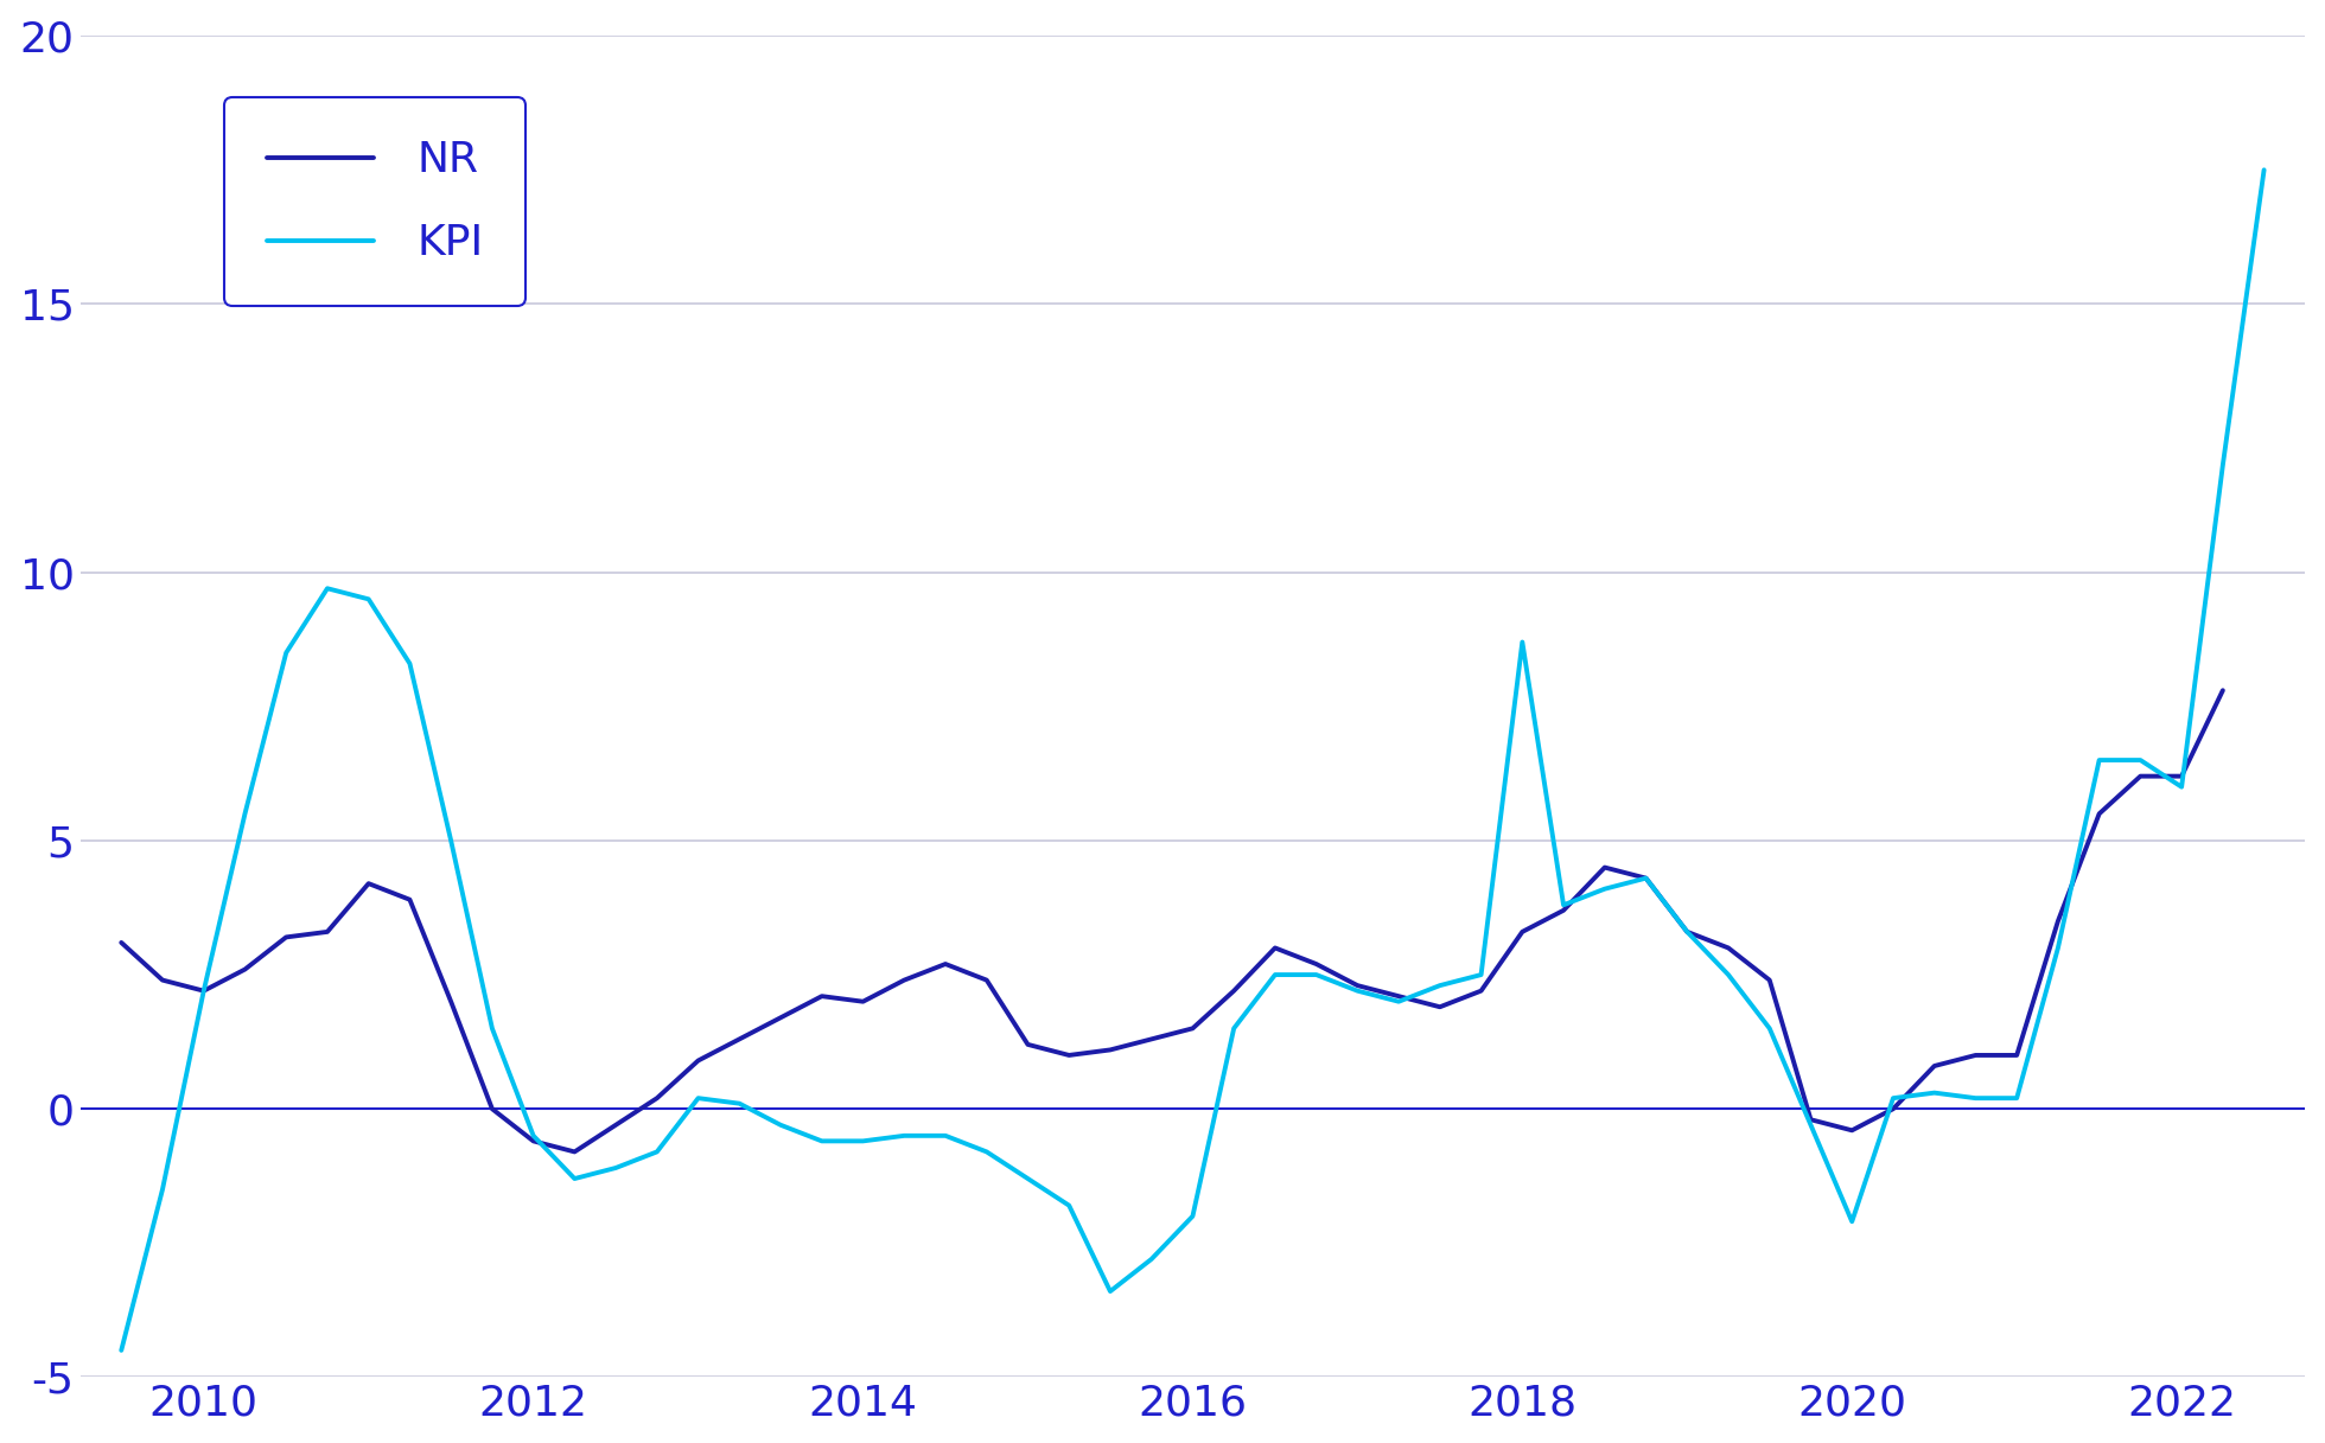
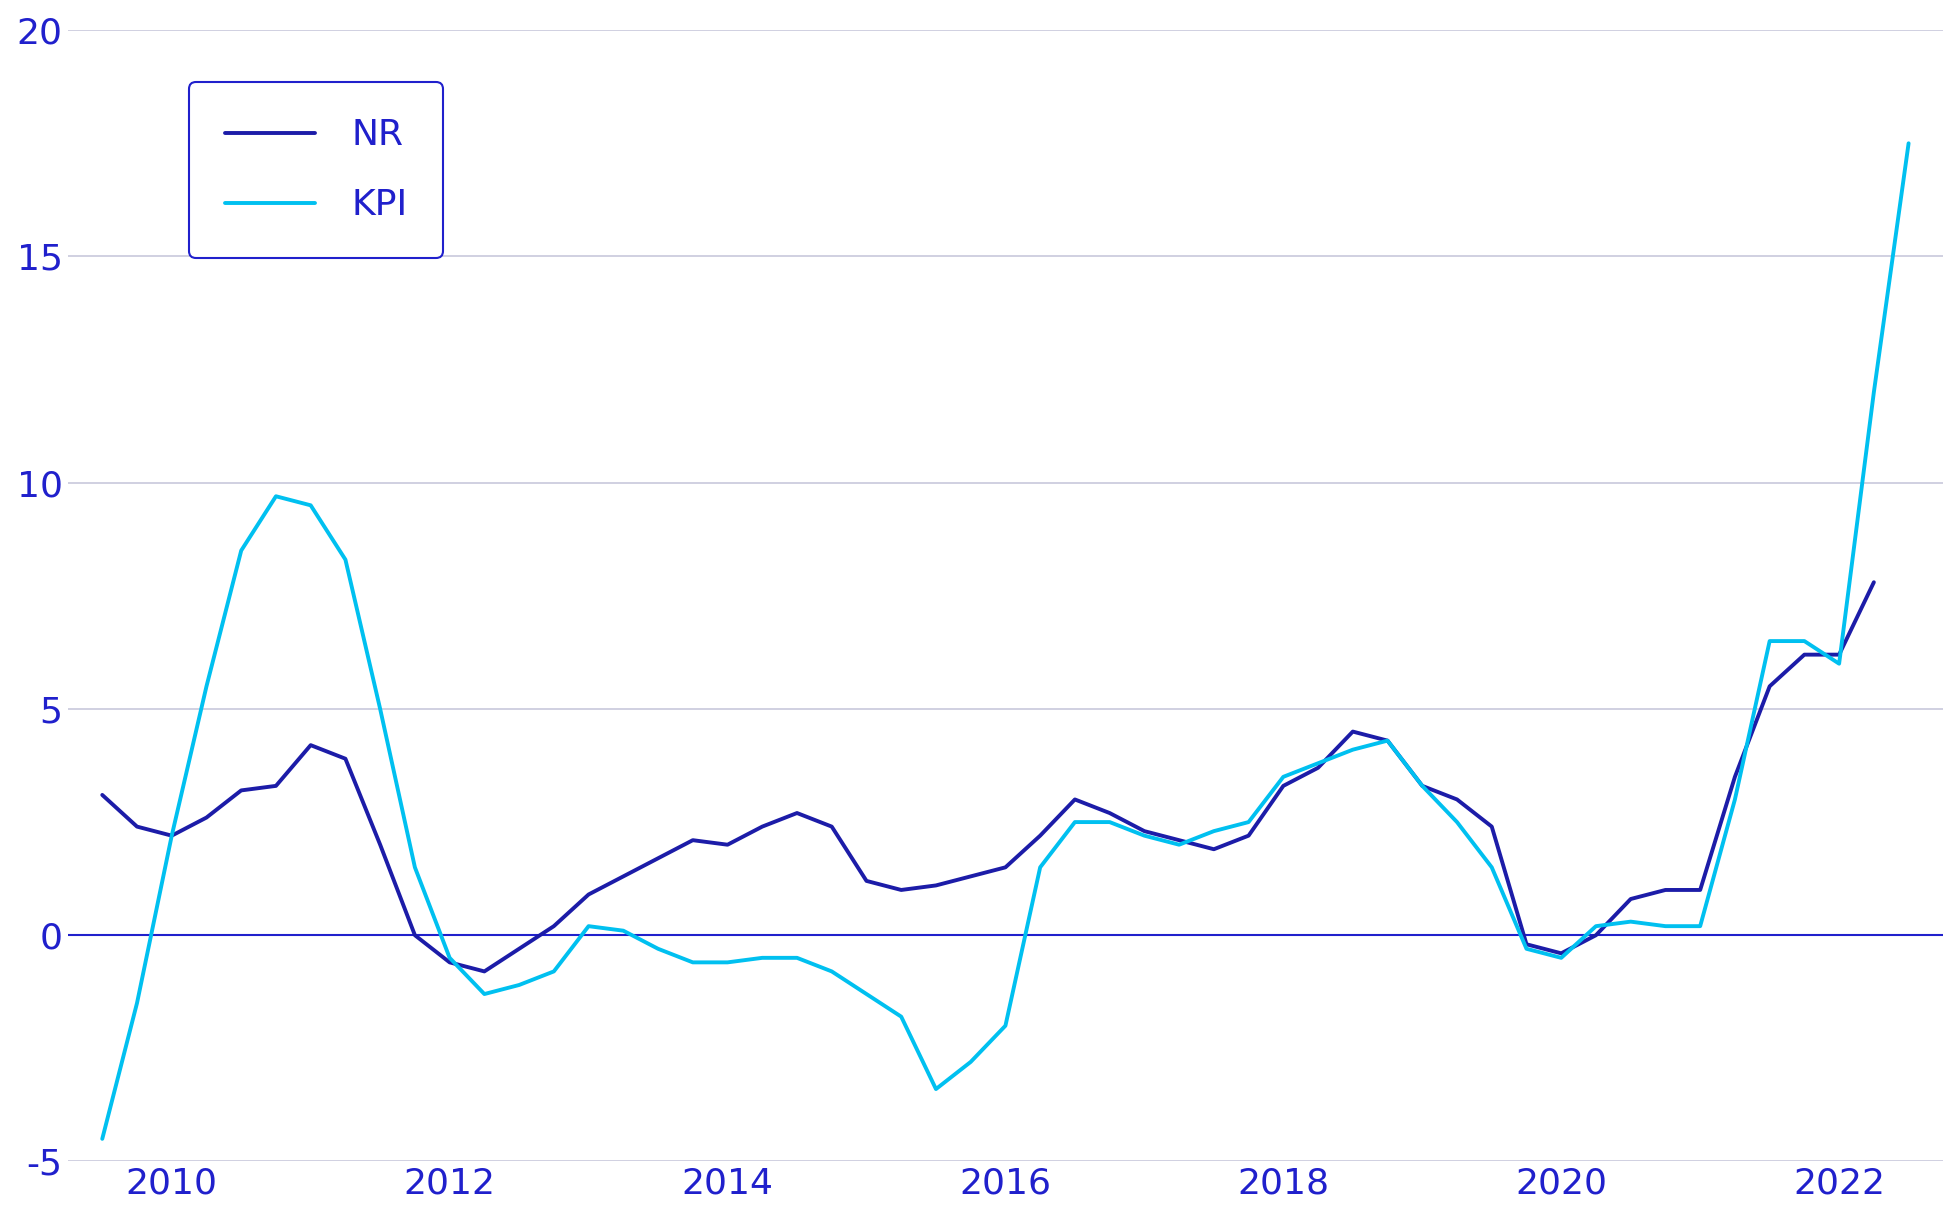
KPI/2018: 8.7 -> 3.5
KPI/2020: -2.1 -> -0.5
